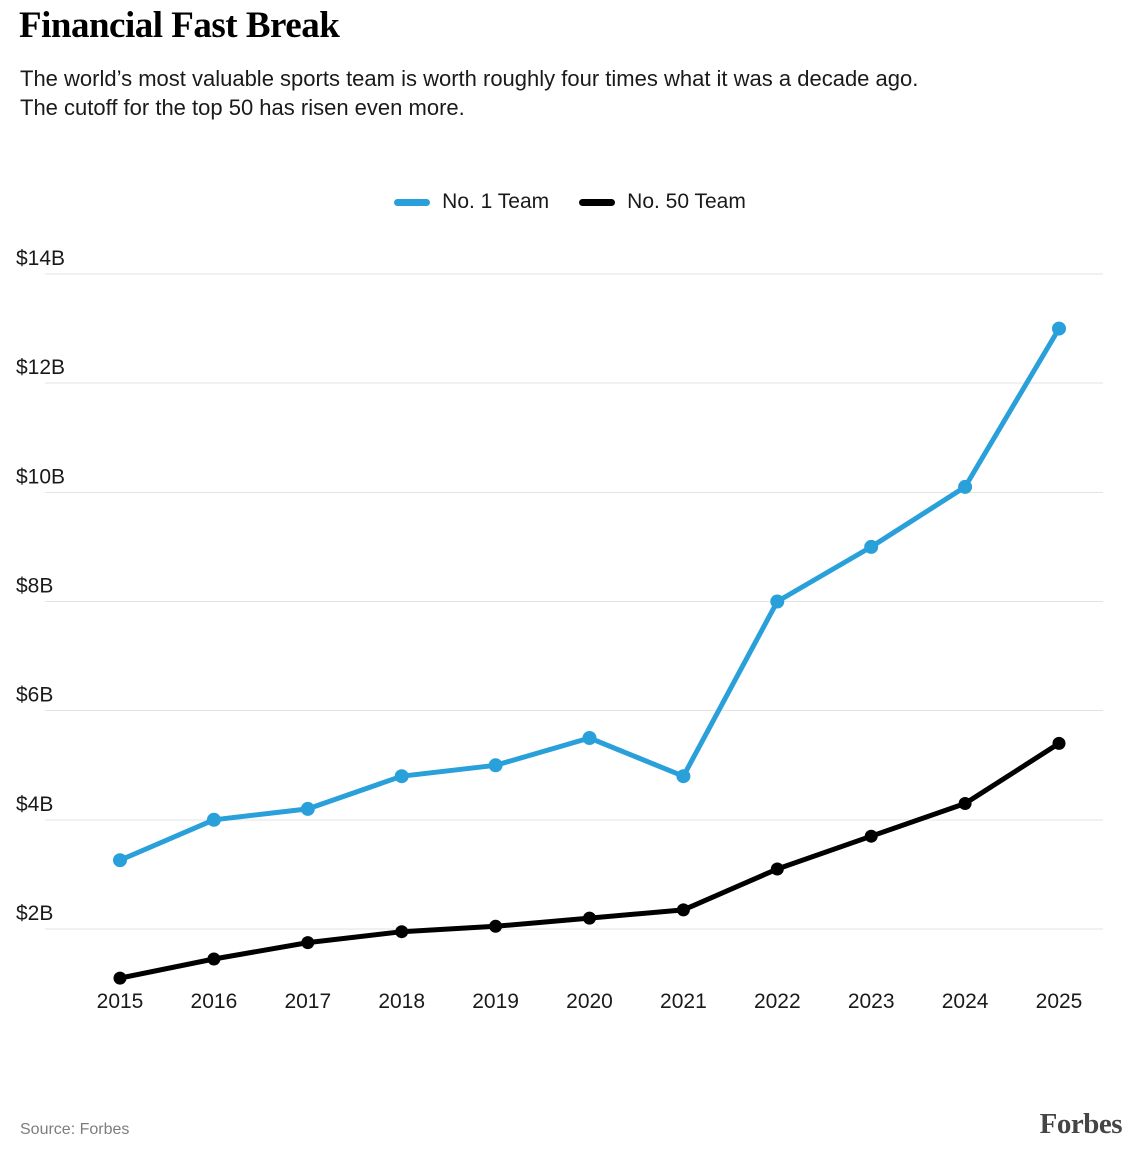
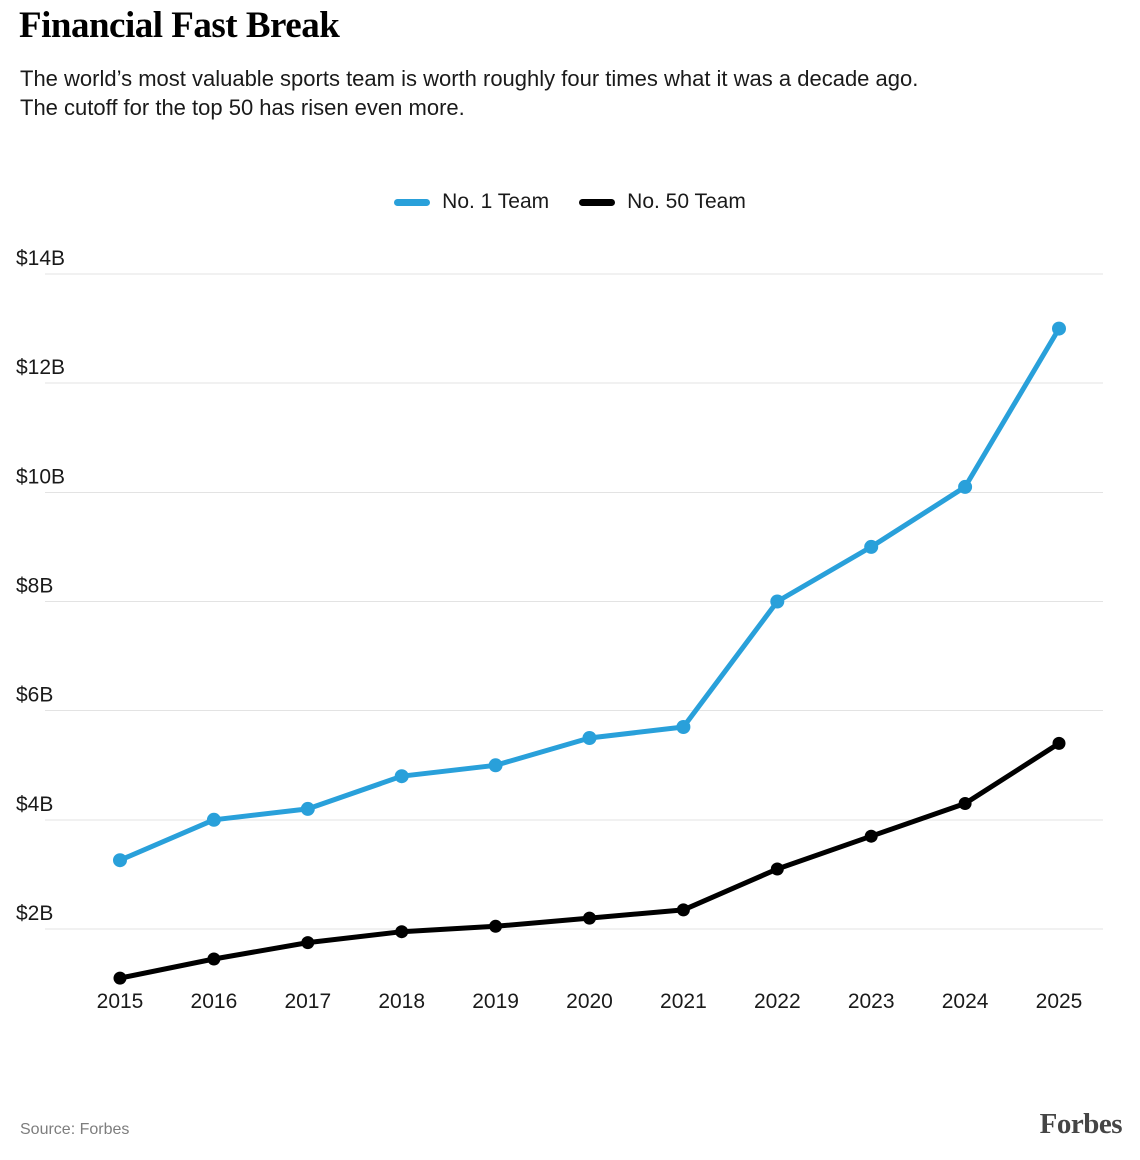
No. 1 Team/2021: $4.8B -> $5.7B
